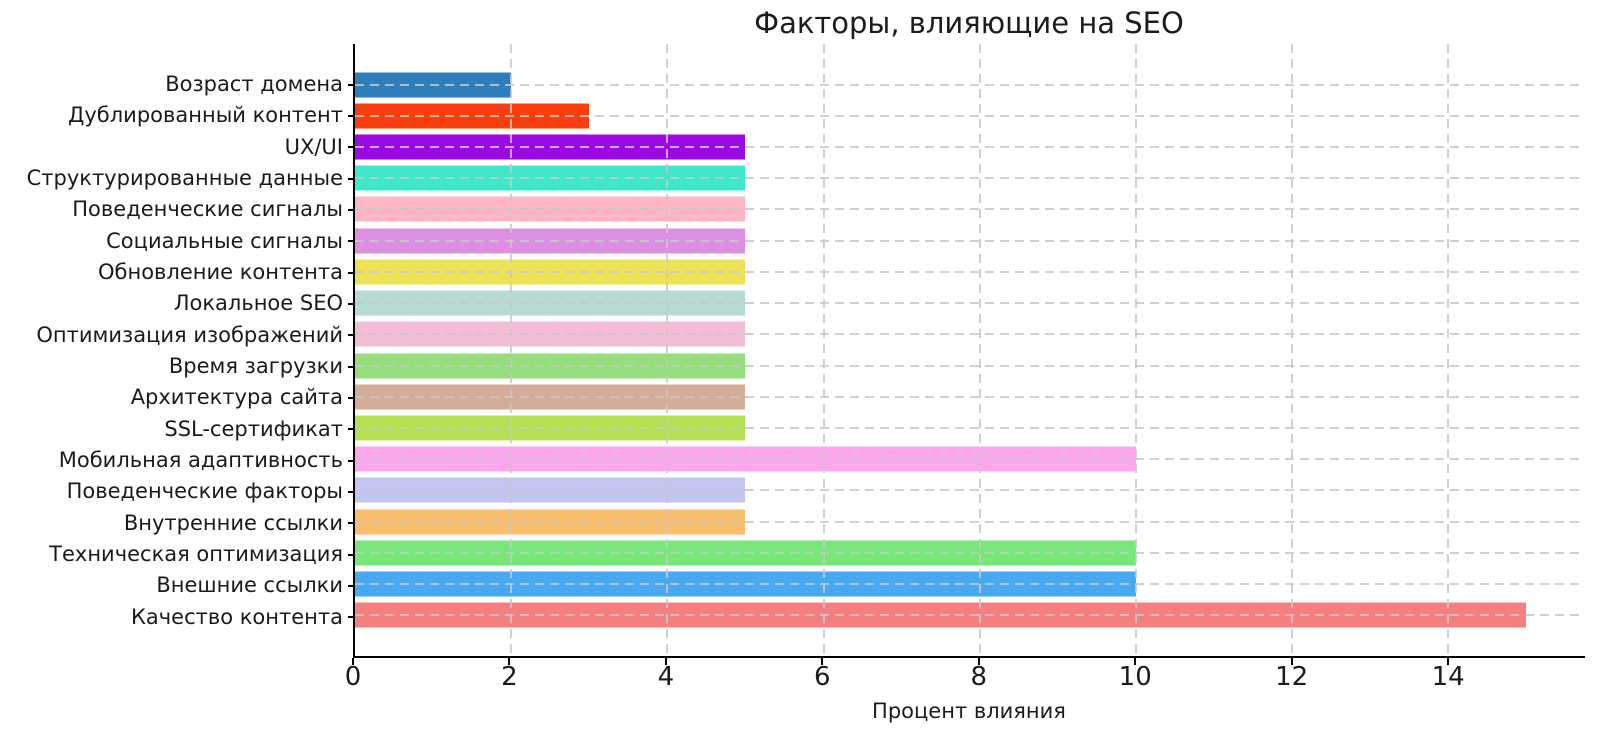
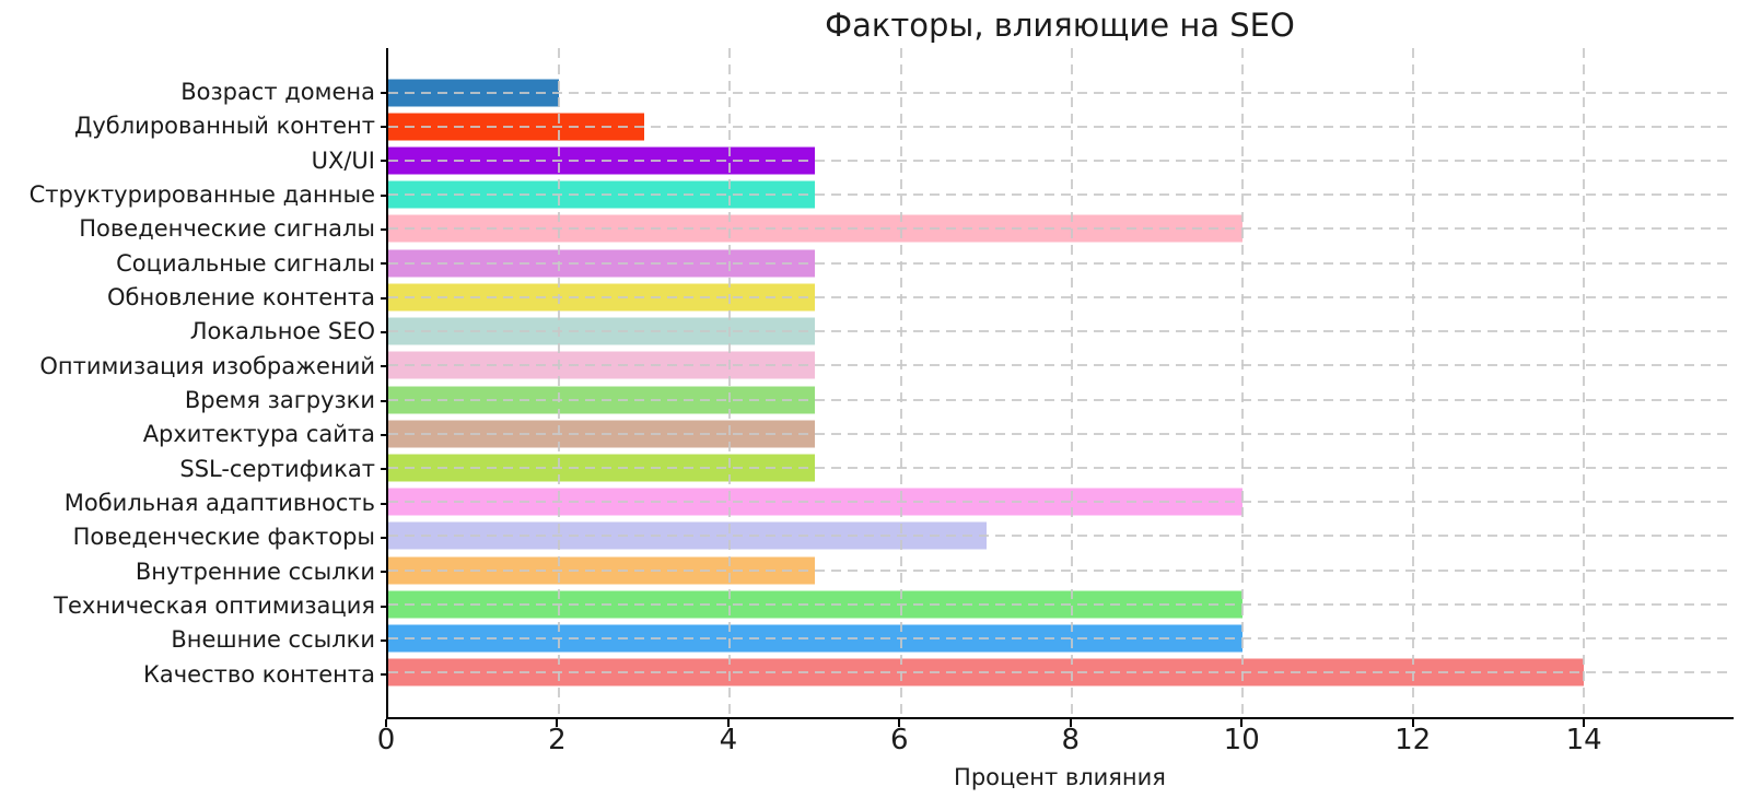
Поведенческие сигналы: 5 -> 10
Поведенческие факторы: 5 -> 7
Качество контента: 15 -> 14
